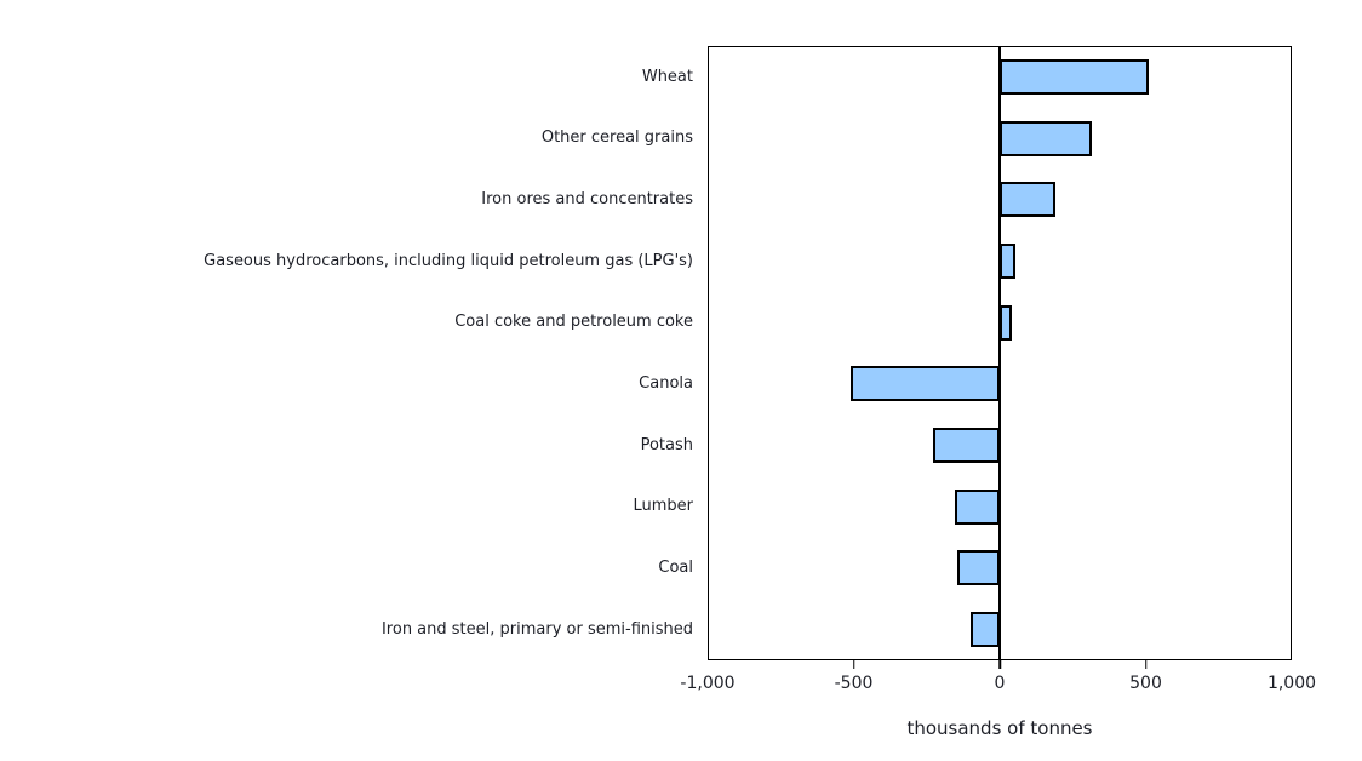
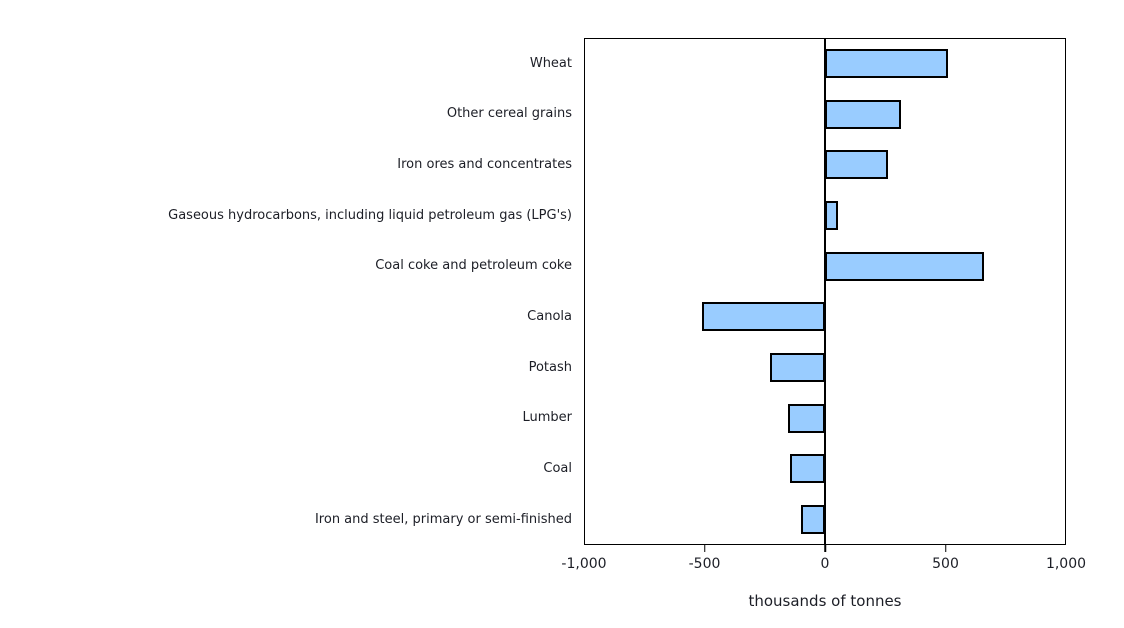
Iron ores and concentrates: 190 -> 260
Coal coke and petroleum coke: 40 -> 660
